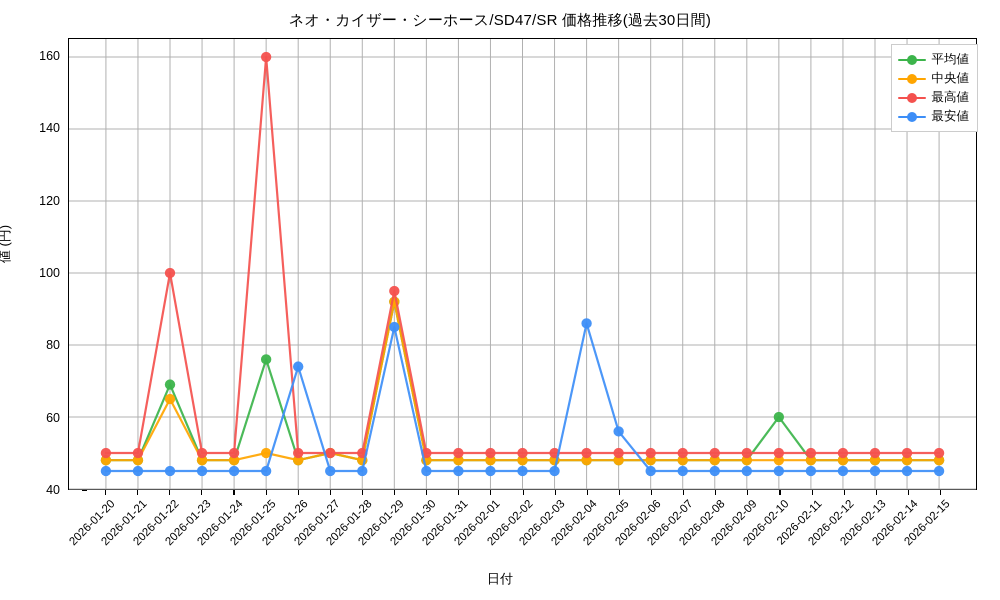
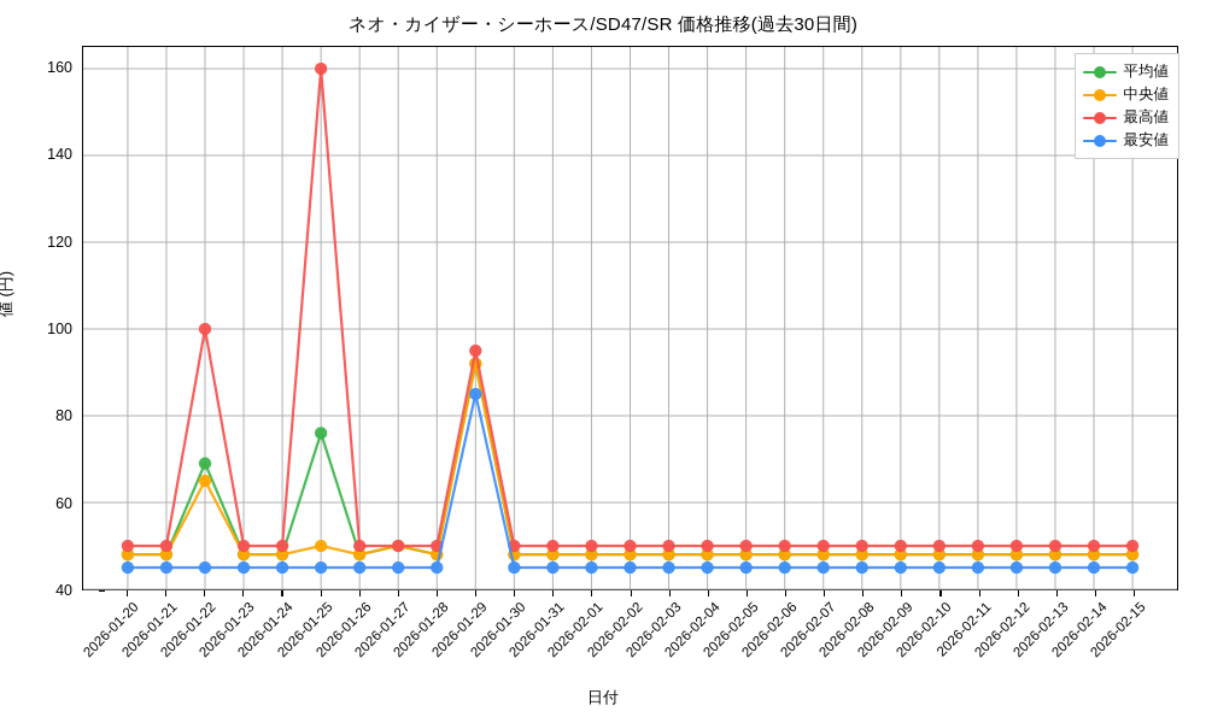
最安値/2026-01-26: 74 -> 45
最安値/2026-02-04: 86 -> 45
最安値/2026-02-05: 56 -> 45
平均値/2026-02-10: 60 -> 48
